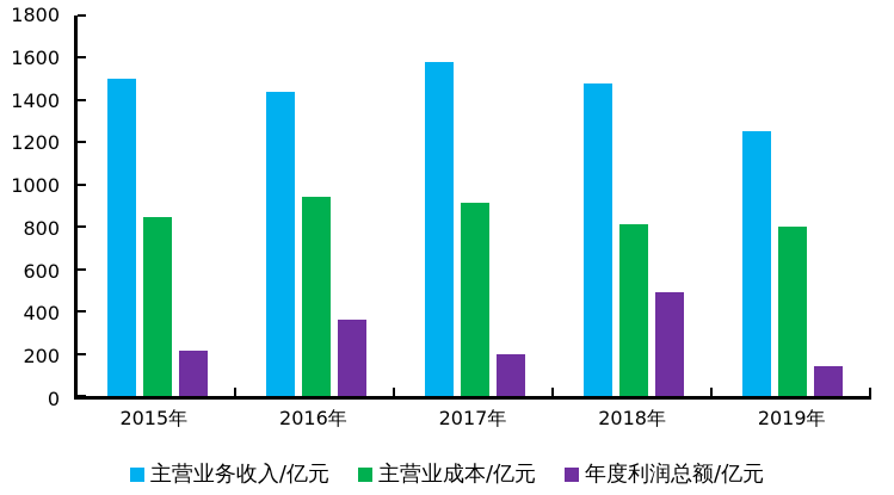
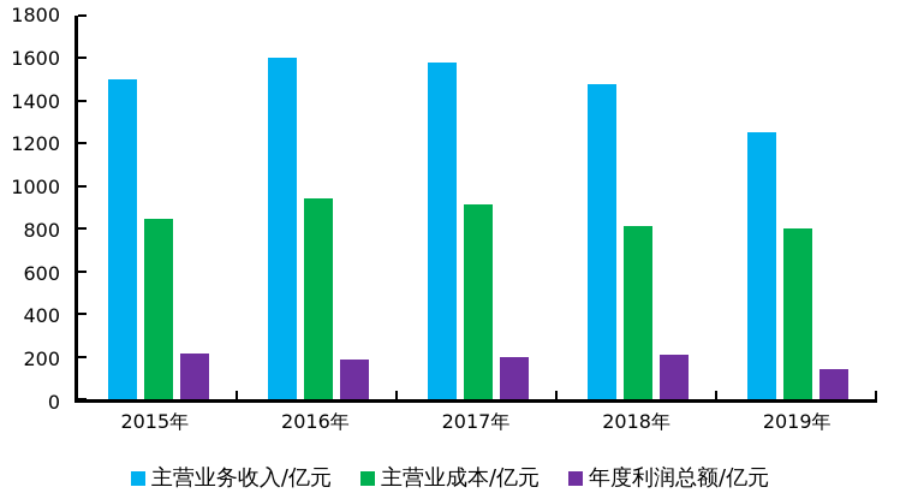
主营业务收入/亿元/2016年: 1440 -> 1600
年度利润总额/亿元/2016年: 360 -> 180
年度利润总额/亿元/2018年: 490 -> 210
